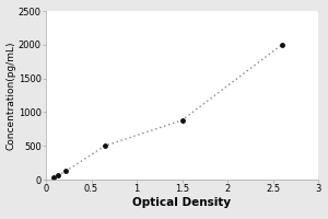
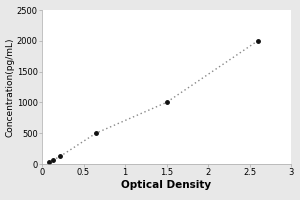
1.5: 880 -> 1000
